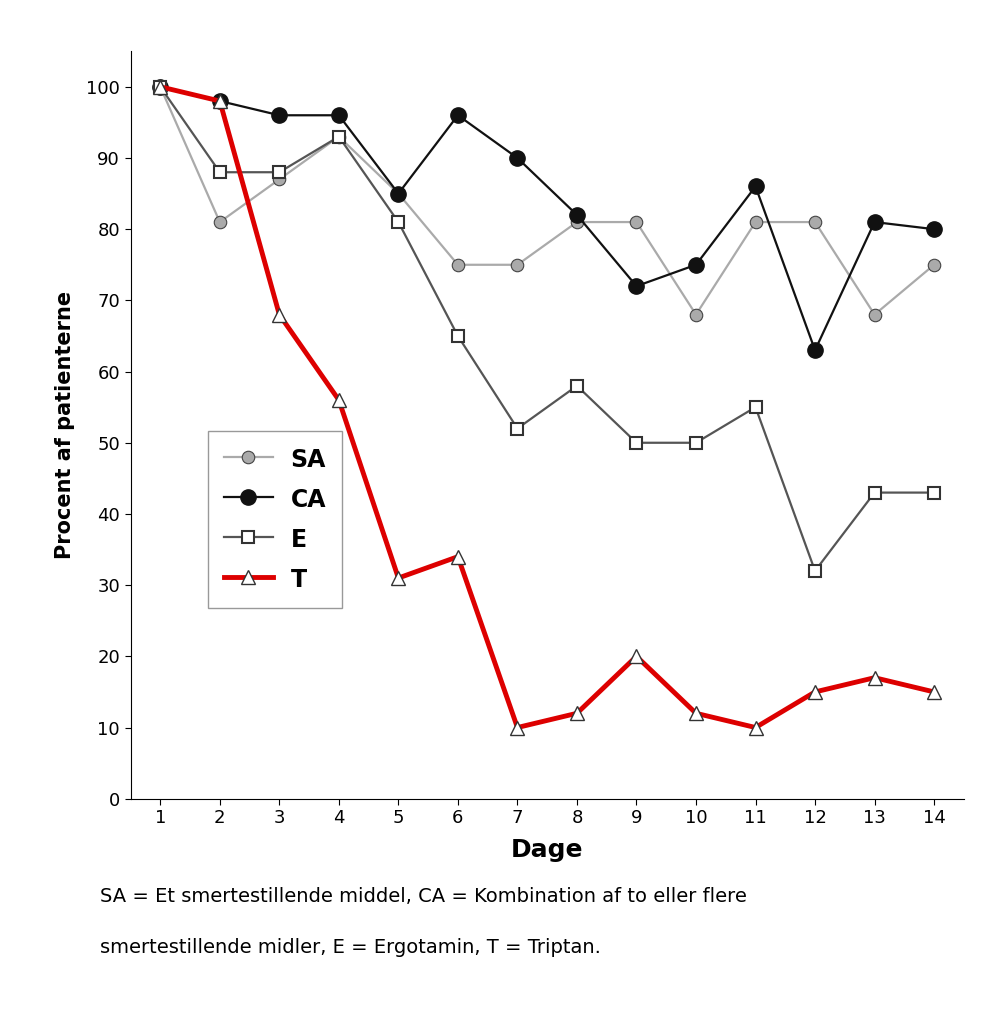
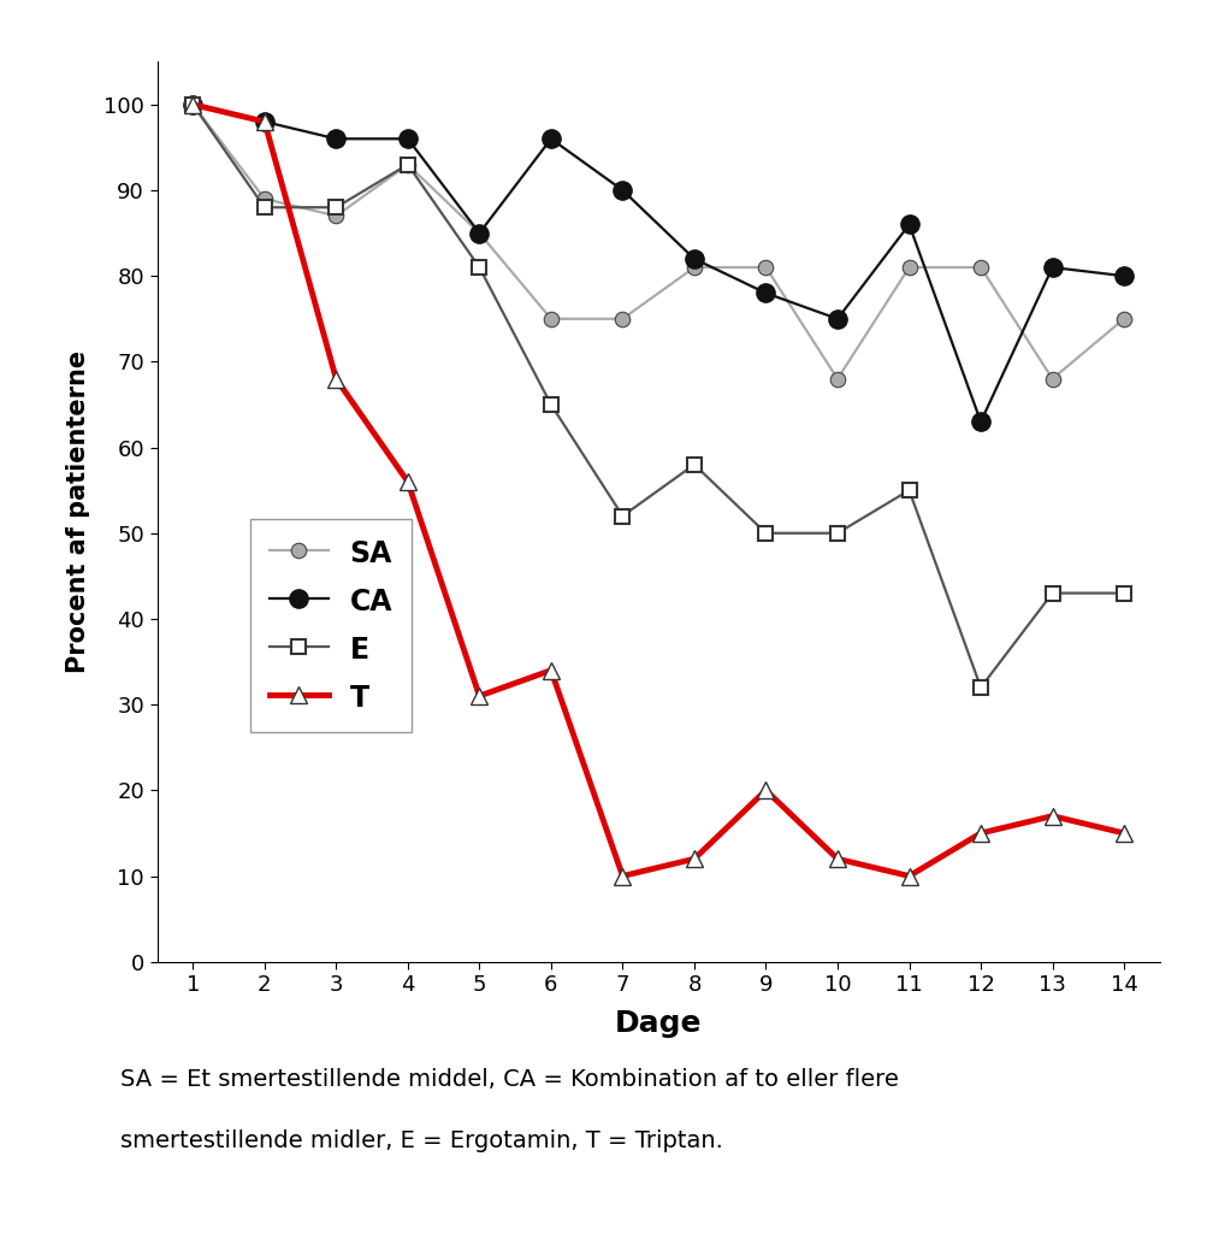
SA/2: 81 -> 89
CA/9: 72 -> 78
